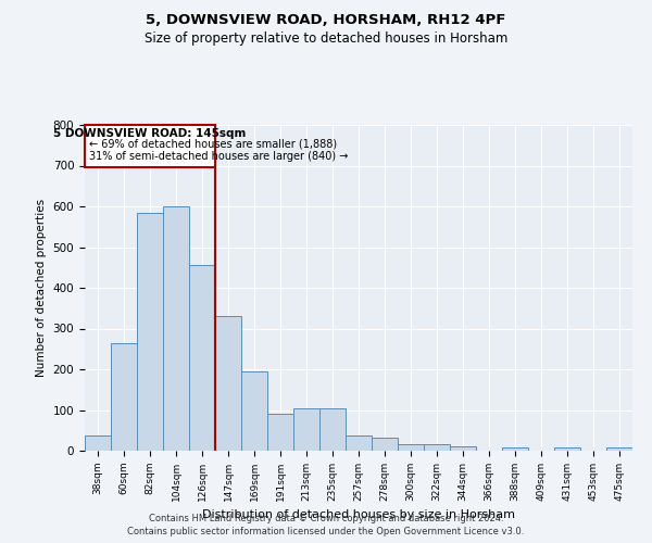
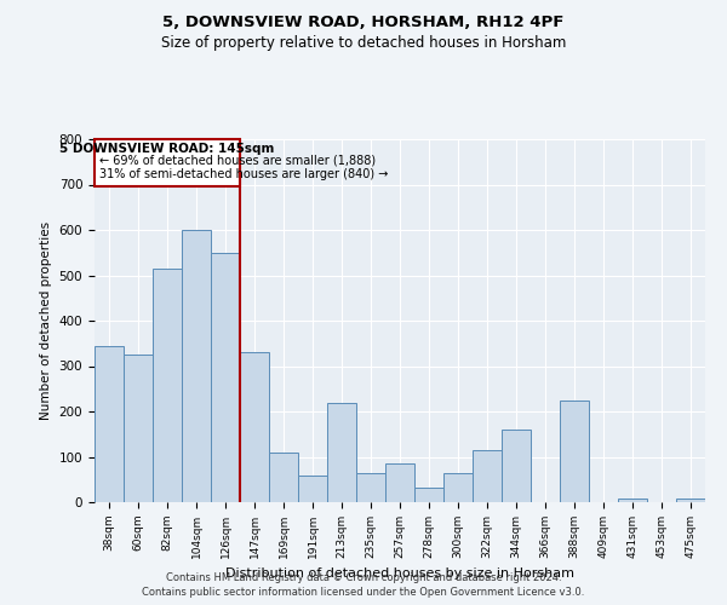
38sqm: 37 -> 345
60sqm: 265 -> 325
82sqm: 585 -> 515
126sqm: 455 -> 550
169sqm: 195 -> 110
191sqm: 90 -> 60
213sqm: 103 -> 220
235sqm: 105 -> 65
257sqm: 37 -> 85
300sqm: 17 -> 65
322sqm: 17 -> 115
344sqm: 12 -> 160
388sqm: 7 -> 225
